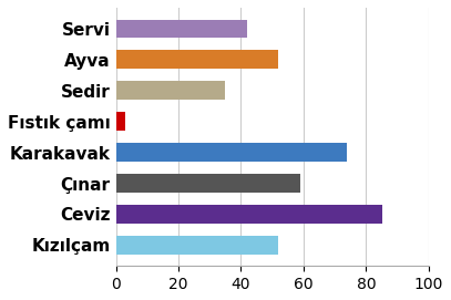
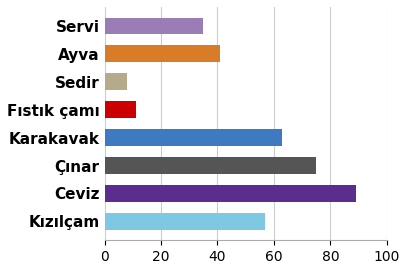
Servi: 42 -> 35
Ayva: 52 -> 41
Sedir: 35 -> 8
Fıstık çamı: 3 -> 11
Karakavak: 74 -> 63
Çınar: 59 -> 75
Ceviz: 85 -> 89
Kızılçam: 52 -> 57
